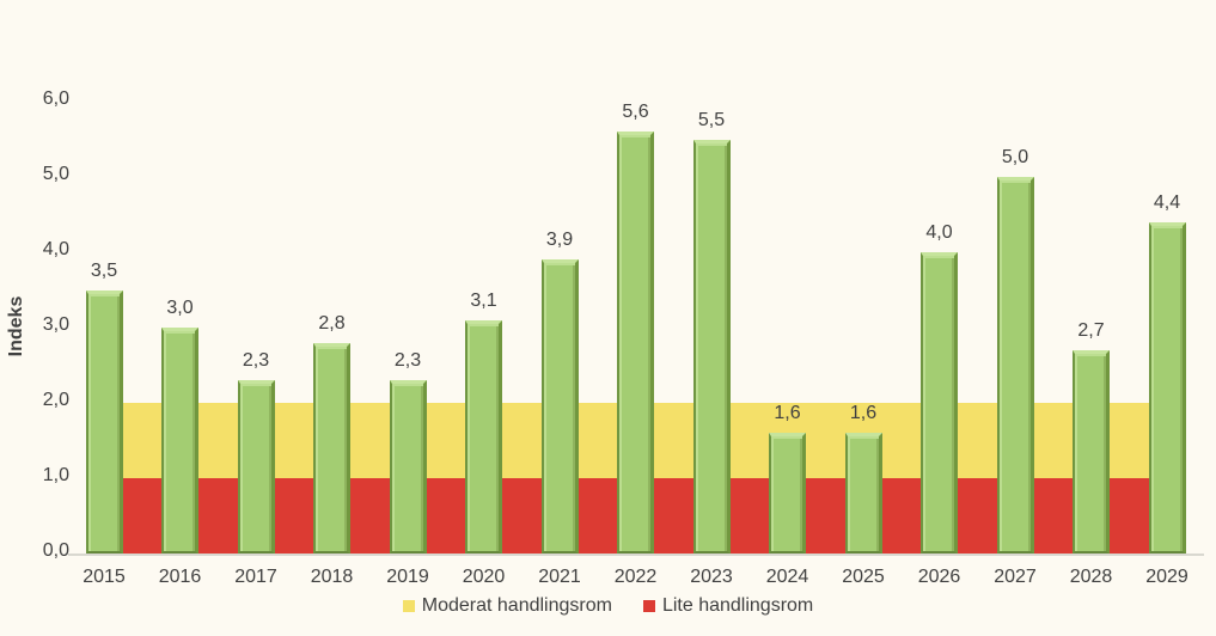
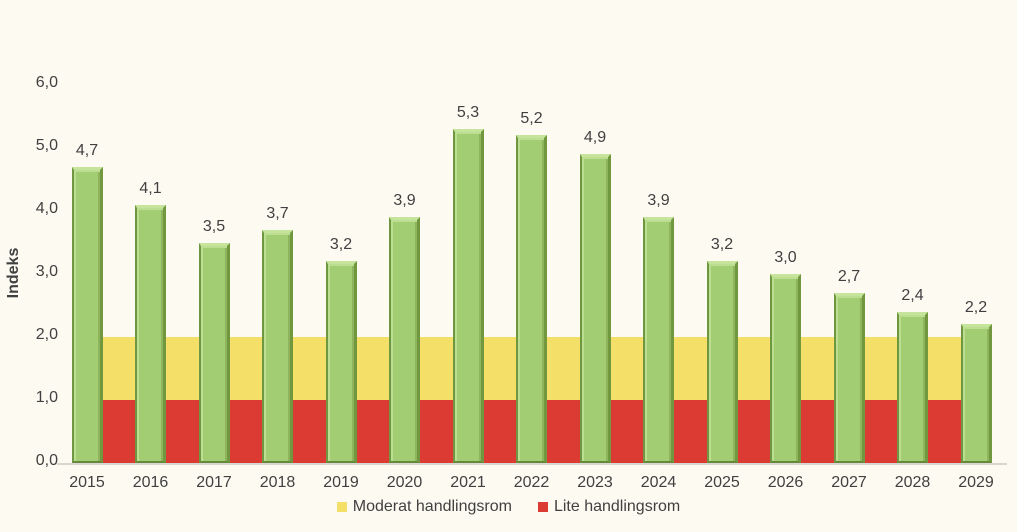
2015: 3,5 -> 4,7
2016: 3,0 -> 4,1
2017: 2,3 -> 3,5
2018: 2,8 -> 3,7
2019: 2,3 -> 3,2
2020: 3,1 -> 3,9
2021: 3,9 -> 5,3
2022: 5,6 -> 5,2
2023: 5,5 -> 4,9
2024: 1,6 -> 3,9
2025: 1,6 -> 3,2
2026: 4,0 -> 3,0
2027: 5,0 -> 2,7
2028: 2,7 -> 2,4
2029: 4,4 -> 2,2
